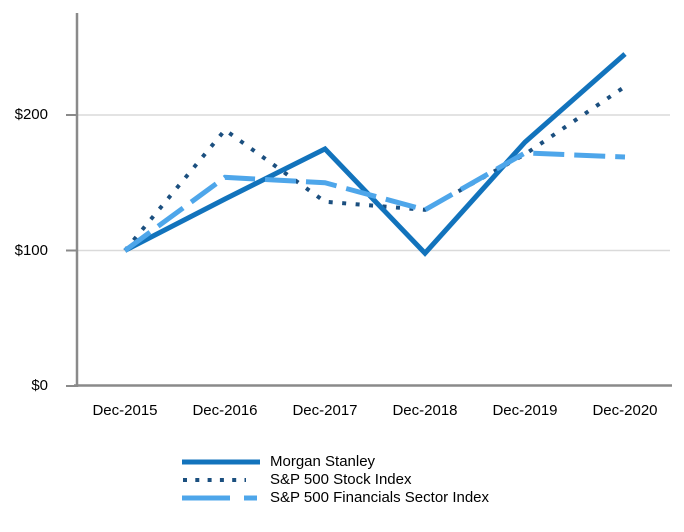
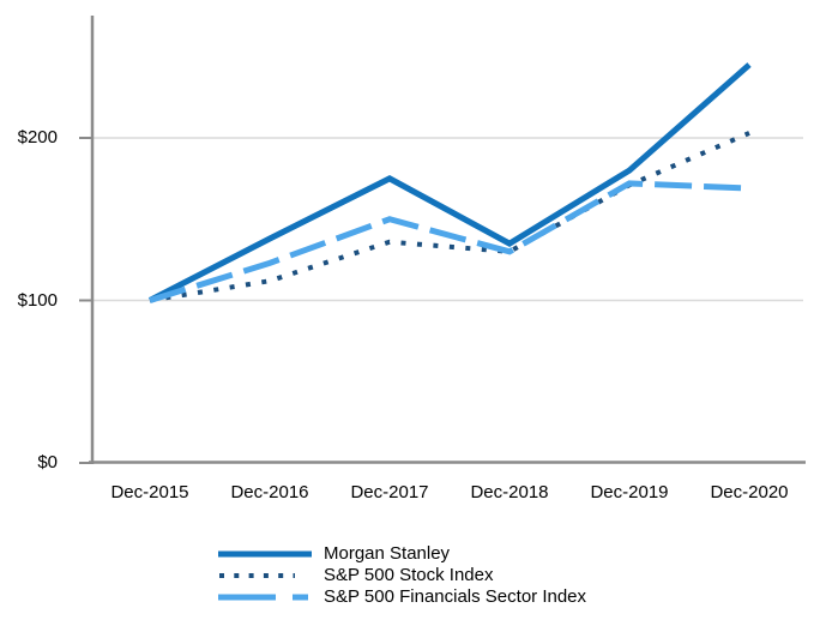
S&P 500 Stock Index/Dec-2016: $189 -> $112
S&P 500 Financials Sector Index/Dec-2016: $154 -> $123
Morgan Stanley/Dec-2018: $98 -> $135
S&P 500 Stock Index/Dec-2020: $221 -> $203
